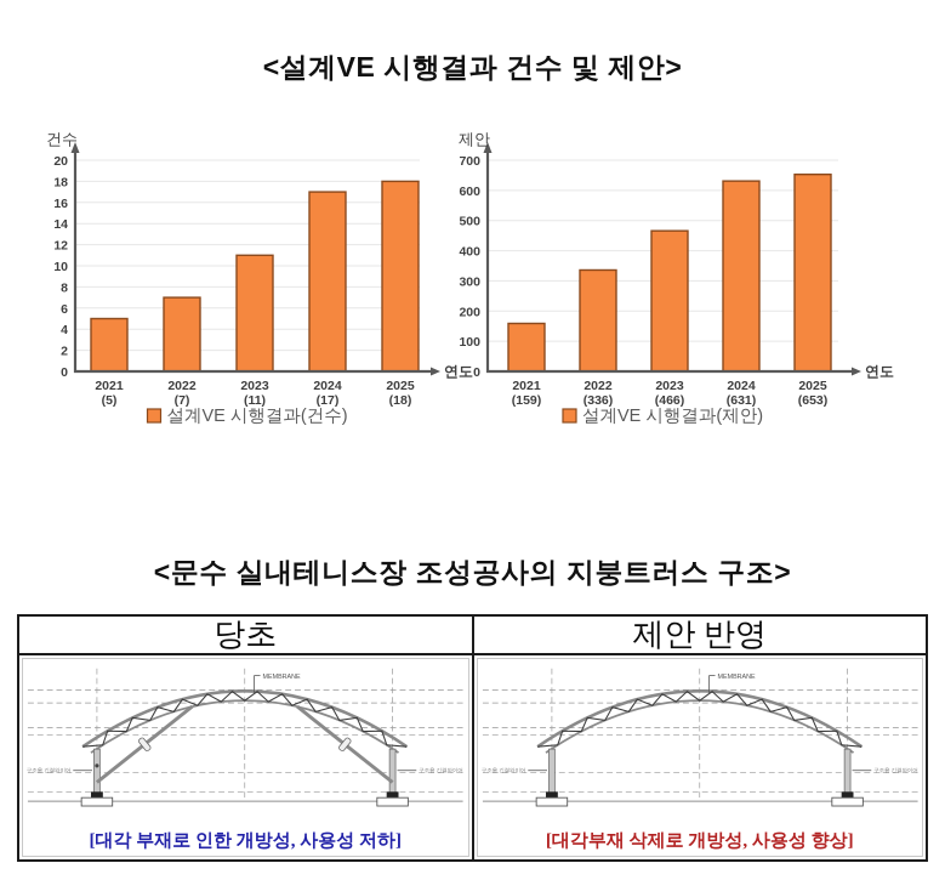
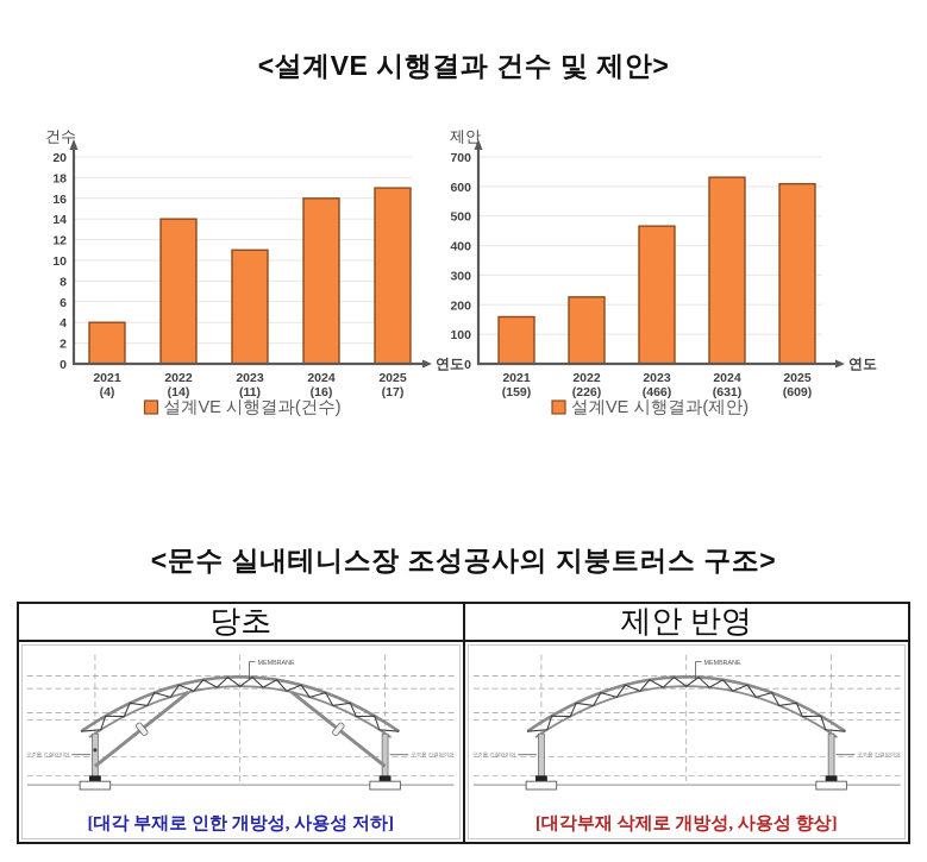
설계VE 시행결과(건수)/2021: 5 -> 4
설계VE 시행결과(건수)/2022: 7 -> 14
설계VE 시행결과(건수)/2024: 17 -> 16
설계VE 시행결과(건수)/2025: 18 -> 17
설계VE 시행결과(제안)/2022: 336 -> 226
설계VE 시행결과(제안)/2025: 653 -> 609
